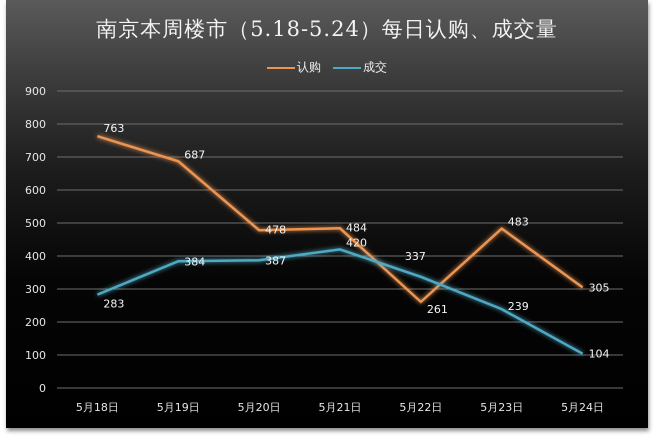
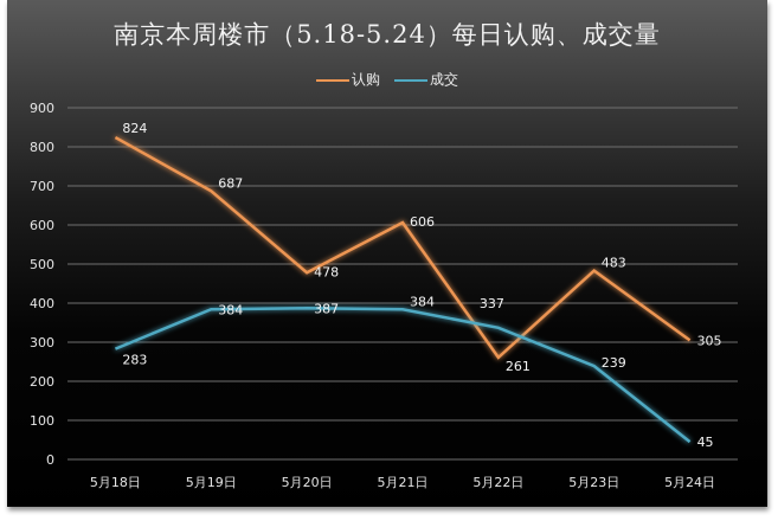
认购/5月18日: 763 -> 824
认购/5月21日: 484 -> 606
成交/5月21日: 420 -> 384
成交/5月24日: 104 -> 45
